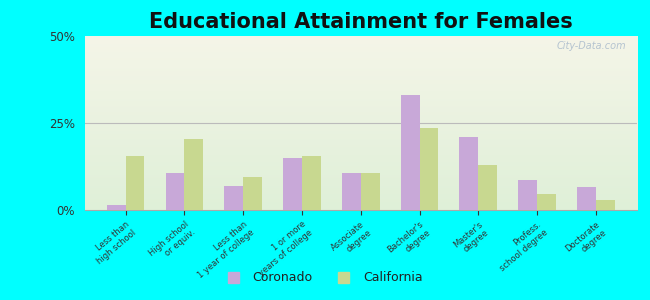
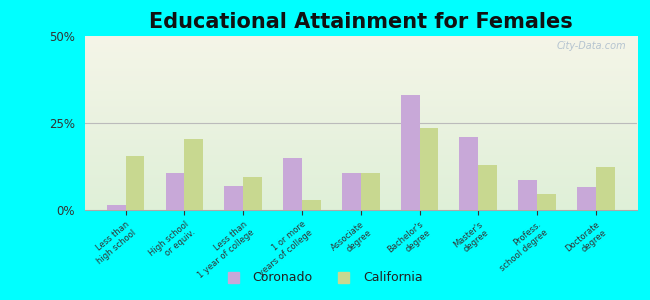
California/1 or more years of college: 15.5% -> 3.0%
California/Doctorate degree: 3.0% -> 12.5%
